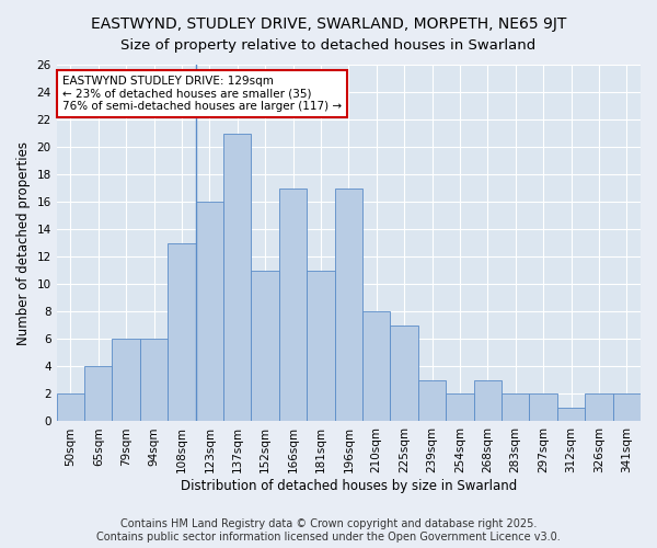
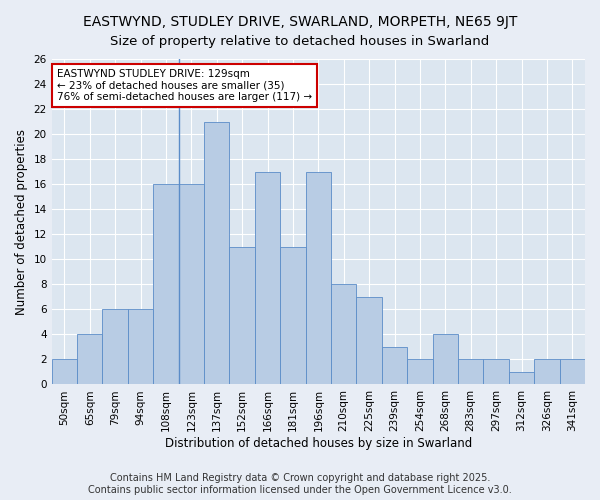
108sqm: 13 -> 16
268sqm: 3 -> 4
